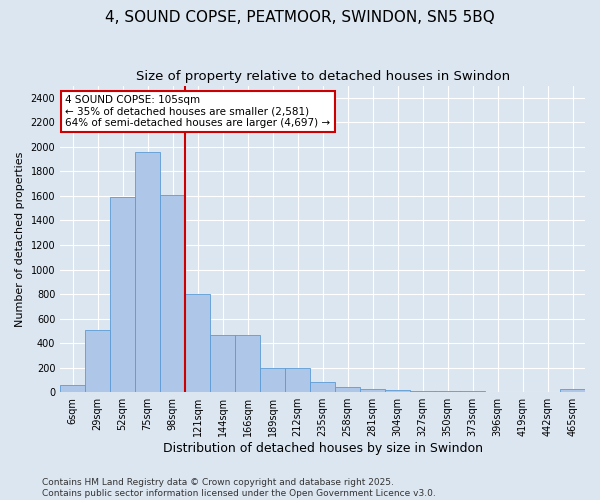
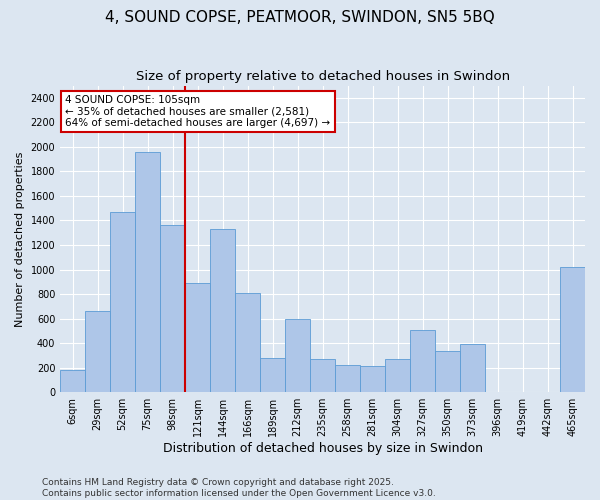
6sqm: 60 -> 180
29sqm: 510 -> 660
52sqm: 1590 -> 1470
98sqm: 1610 -> 1360
121sqm: 800 -> 890
144sqm: 470 -> 1330
166sqm: 470 -> 810
189sqm: 200 -> 280
212sqm: 200 -> 600
235sqm: 80 -> 270
258sqm: 40 -> 220
281sqm: 30 -> 210
304sqm: 20 -> 270
327sqm: 10 -> 510
350sqm: 10 -> 340
373sqm: 10 -> 390
465sqm: 20 -> 1020
